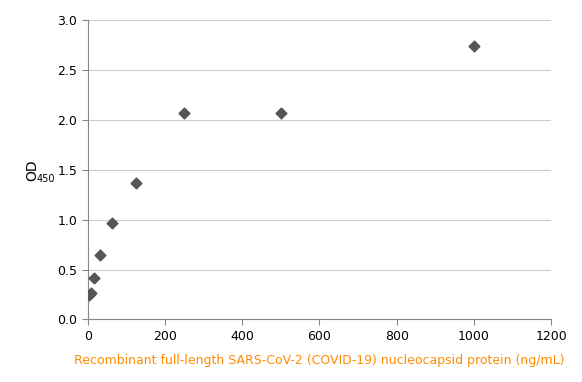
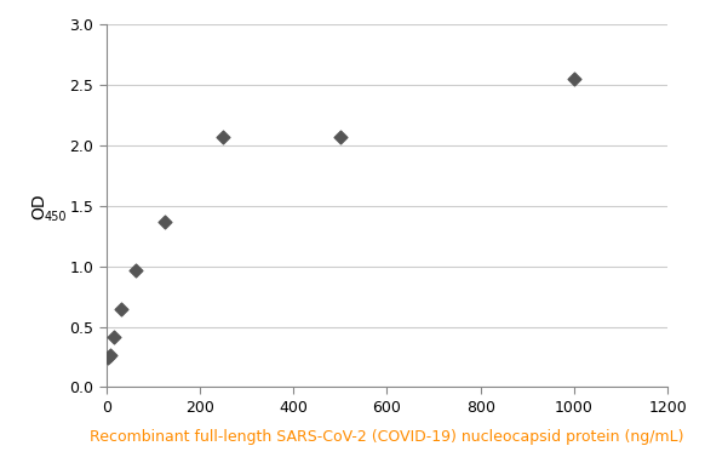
1000: 2.74 -> 2.55
